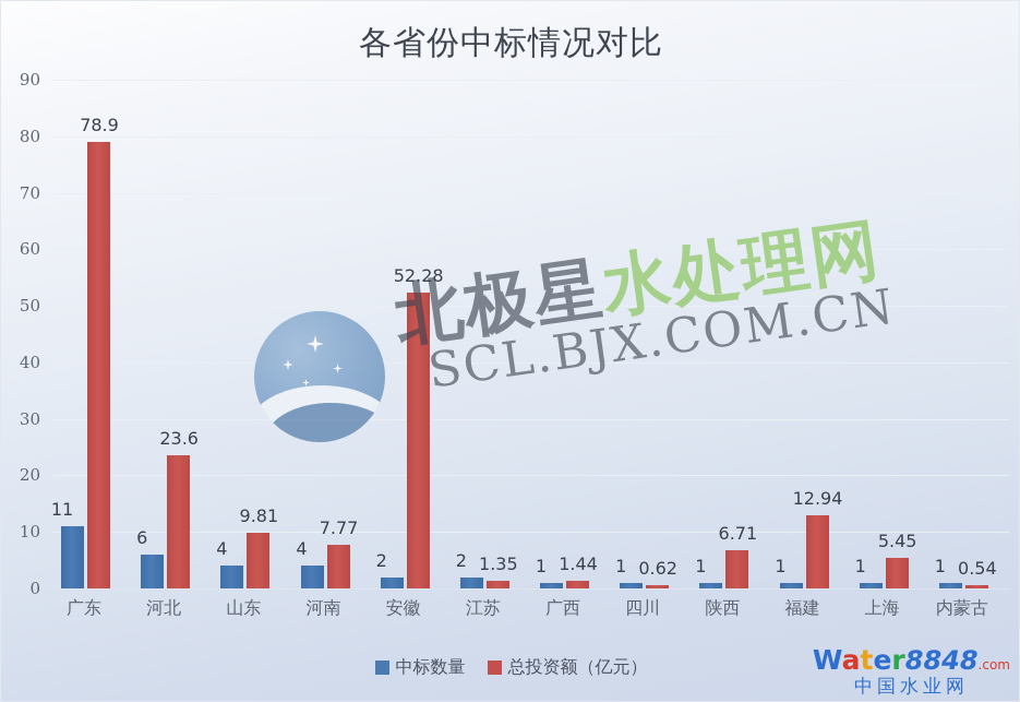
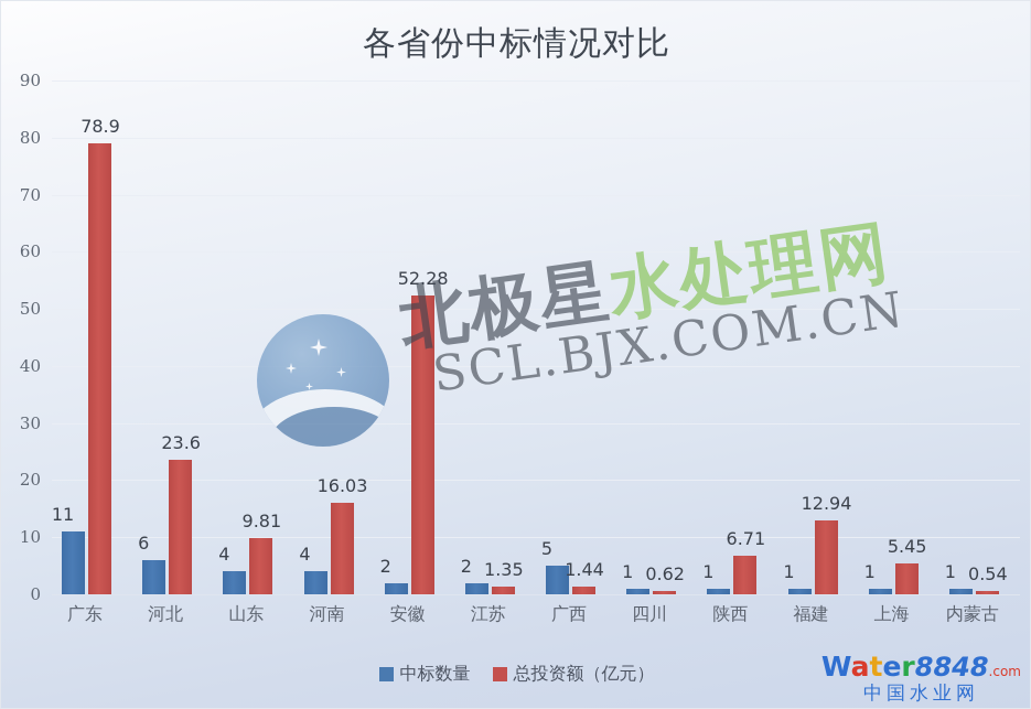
总投资额（亿元）/河南: 7.77 -> 16.03
中标数量/广西: 1 -> 5
